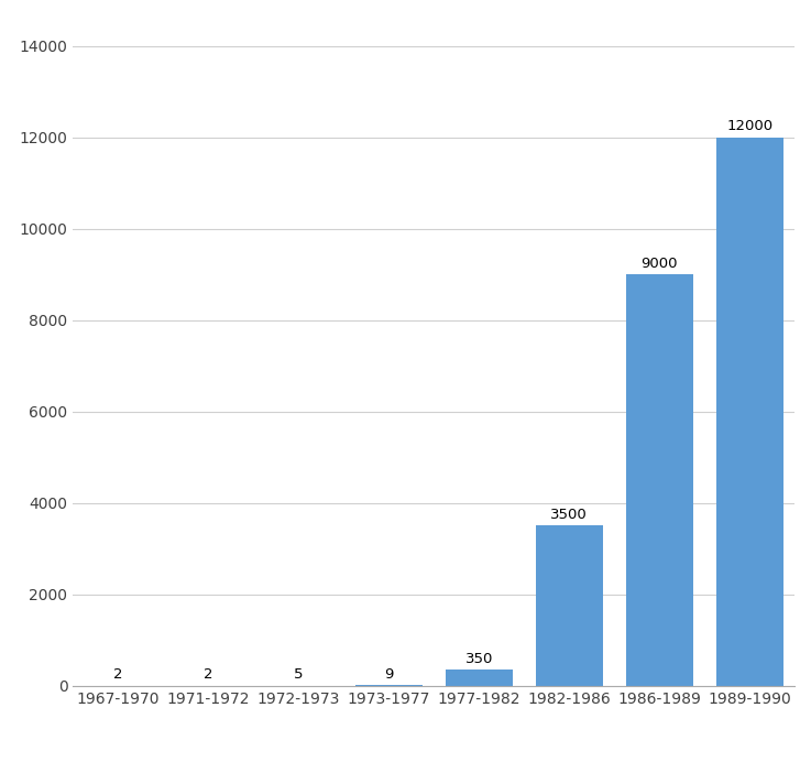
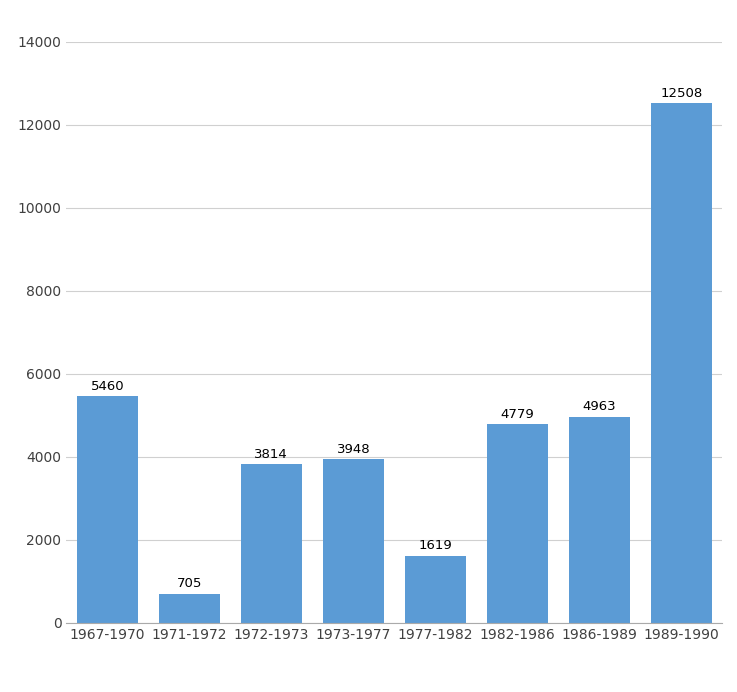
1967-1970: 2 -> 5460
1971-1972: 2 -> 705
1972-1973: 5 -> 3814
1973-1977: 9 -> 3948
1977-1982: 350 -> 1619
1982-1986: 3500 -> 4779
1986-1989: 9000 -> 4963
1989-1990: 12000 -> 12508
